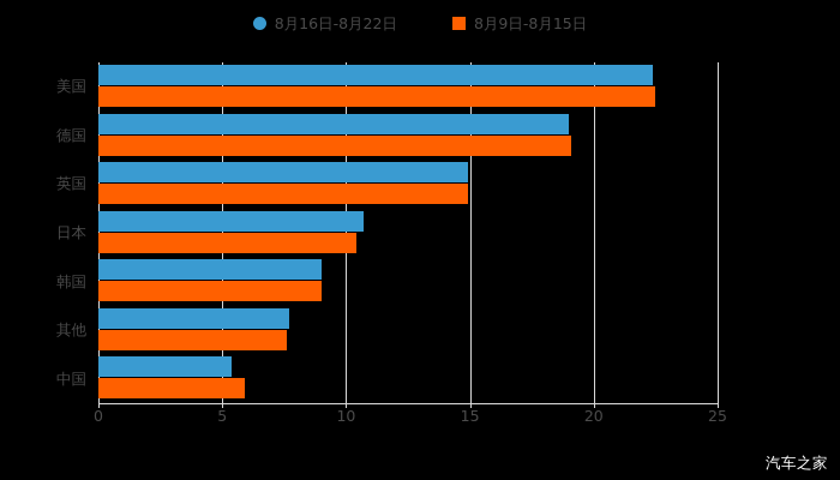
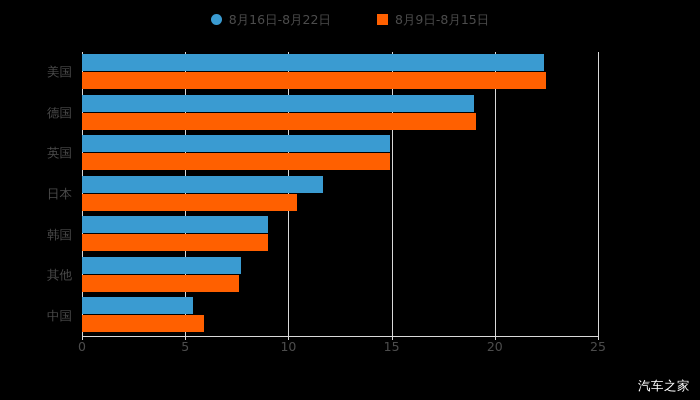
8月16日-8月22日/日本: 10.7 -> 11.7
